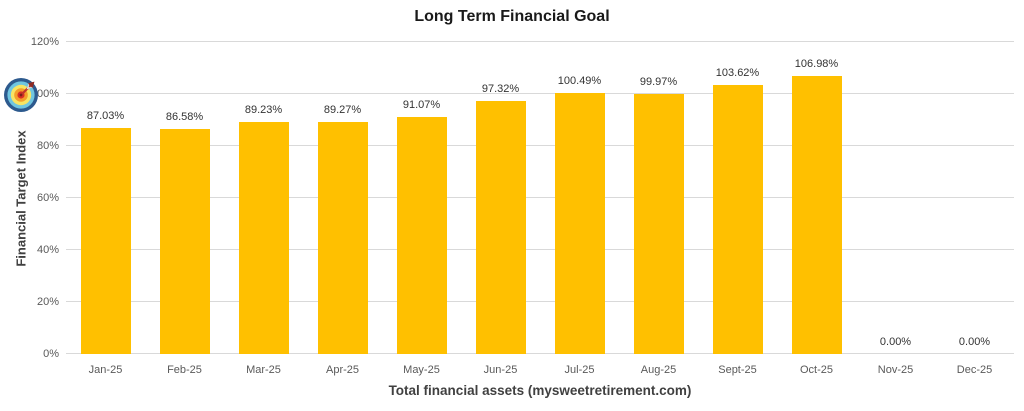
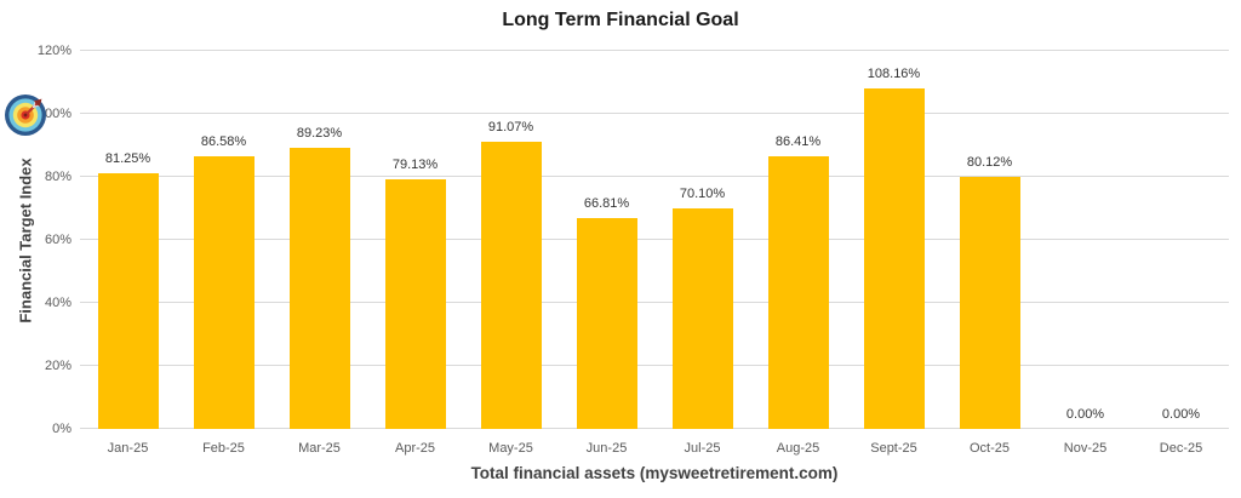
Jan-25: 87.03% -> 81.25%
Apr-25: 89.27% -> 79.13%
Jun-25: 97.32% -> 66.81%
Jul-25: 100.49% -> 70.10%
Aug-25: 99.97% -> 86.41%
Sept-25: 103.62% -> 108.16%
Oct-25: 106.98% -> 80.12%
